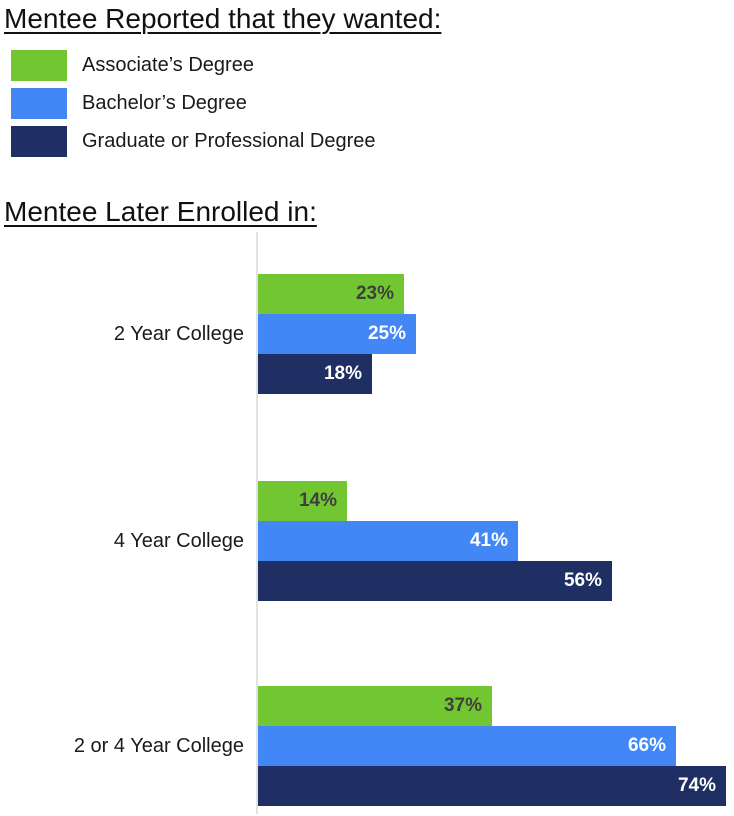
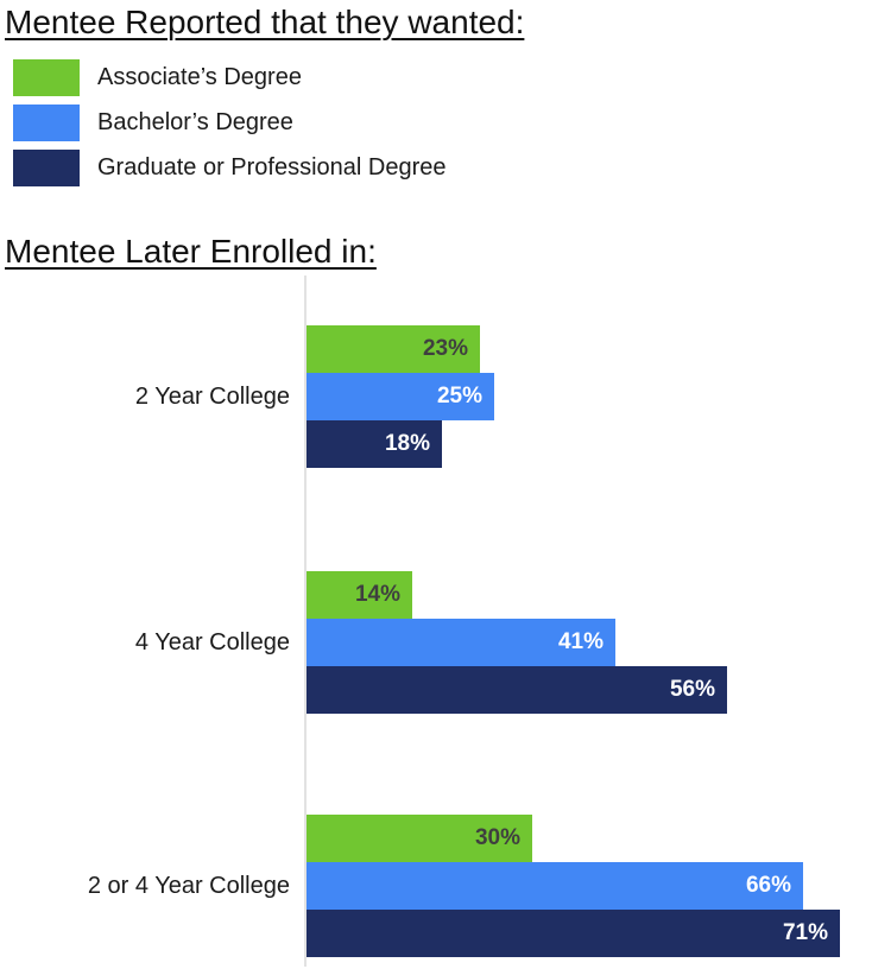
Associate’s Degree/2 or 4 Year College: 37% -> 30%
Graduate or Professional Degree/2 or 4 Year College: 74% -> 71%
